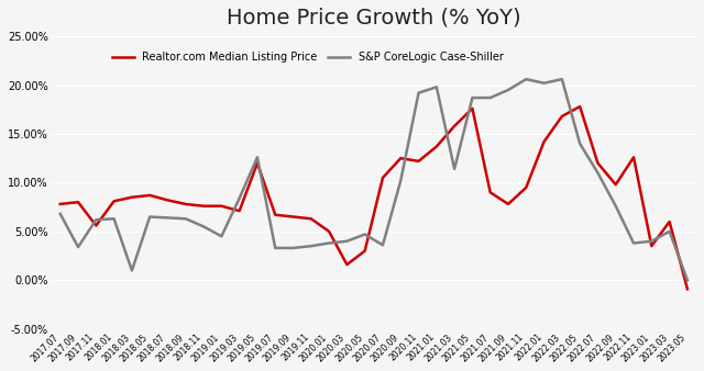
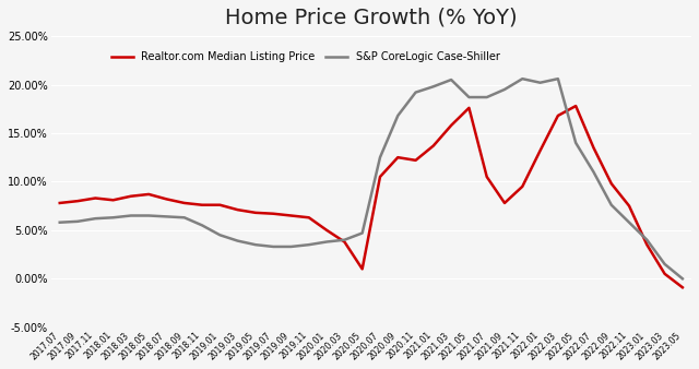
S&P CoreLogic Case-Shiller/2017.07: 6.8% -> 5.8%
S&P CoreLogic Case-Shiller/2017.09: 3.4% -> 5.9%
Realtor.com Median Listing Price/2017.11: 5.6% -> 8.3%
S&P CoreLogic Case-Shiller/2018.03: 1.0% -> 6.5%
S&P CoreLogic Case-Shiller/2019.03: 8.4% -> 3.9%
Realtor.com Median Listing Price/2019.05: 12.0% -> 6.8%
S&P CoreLogic Case-Shiller/2019.05: 12.6% -> 3.5%
Realtor.com Median Listing Price/2020.03: 1.6% -> 3.8%
Realtor.com Median Listing Price/2020.05: 3.0% -> 1.0%
S&P CoreLogic Case-Shiller/2020.07: 3.6% -> 12.5%
S&P CoreLogic Case-Shiller/2020.09: 10.2% -> 16.8%
S&P CoreLogic Case-Shiller/2021.03: 11.4% -> 20.5%
Realtor.com Median Listing Price/2021.07: 9.0% -> 10.5%
Realtor.com Median Listing Price/2022.01: 14.2% -> 13.2%
Realtor.com Median Listing Price/2022.07: 12.0% -> 13.5%
Realtor.com Median Listing Price/2022.11: 12.6% -> 7.5%
S&P CoreLogic Case-Shiller/2022.11: 3.8% -> 5.8%
Realtor.com Median Listing Price/2023.03: 6.0% -> 0.5%
S&P CoreLogic Case-Shiller/2023.03: 5.0% -> 1.5%
